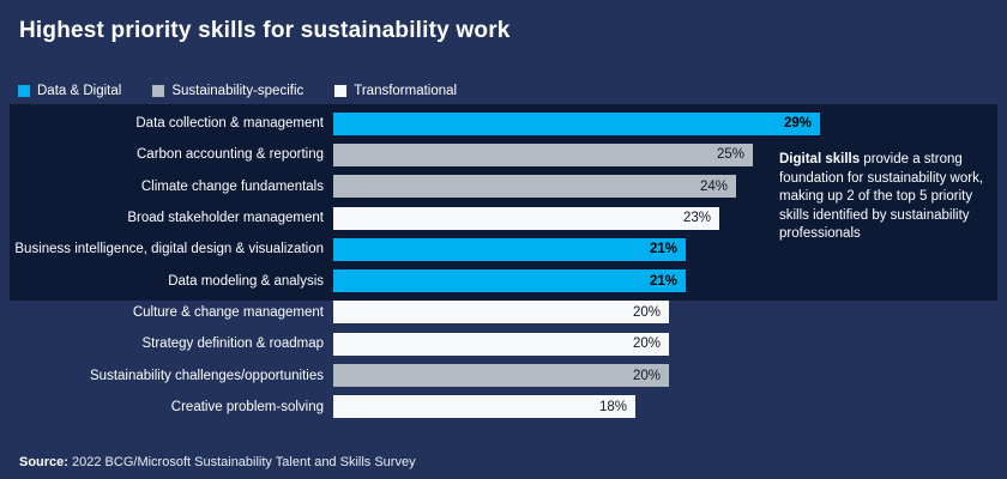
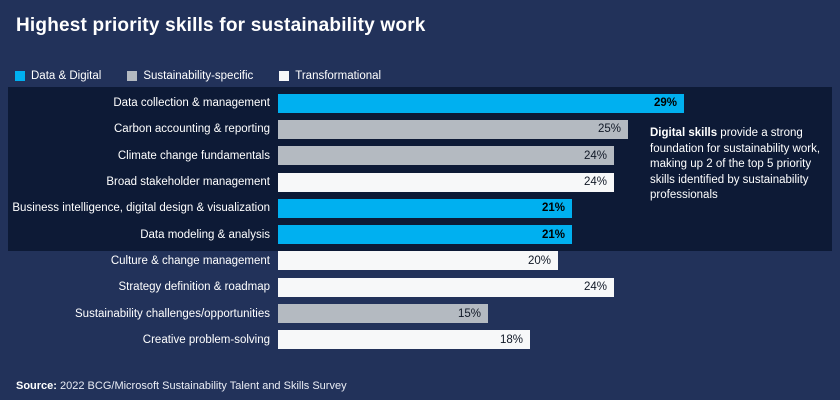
Broad stakeholder management: 23% -> 24%
Strategy definition & roadmap: 20% -> 24%
Sustainability challenges/opportunities: 20% -> 15%
